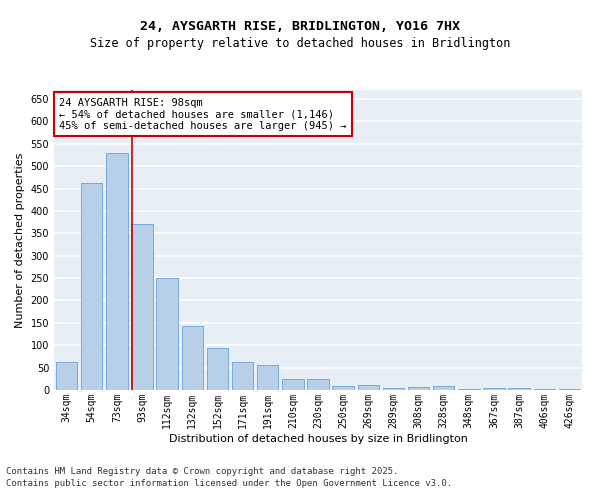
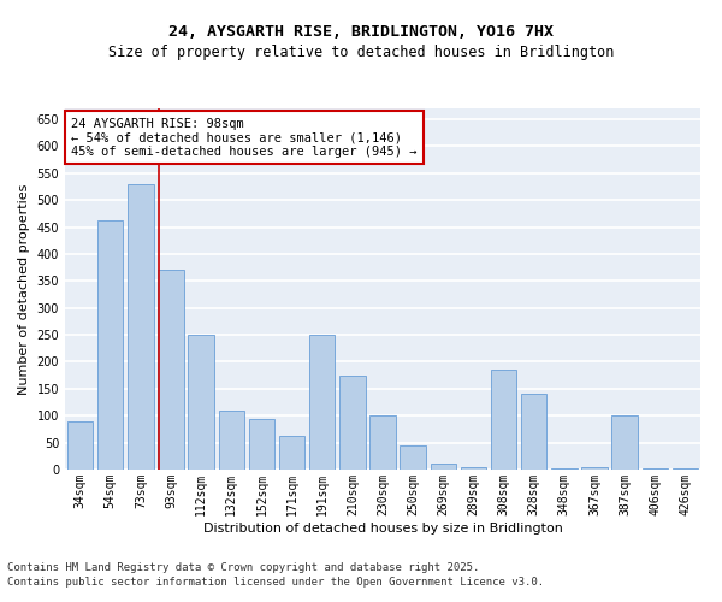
34sqm: 62 -> 90
132sqm: 142 -> 110
191sqm: 55 -> 250
210sqm: 25 -> 175
230sqm: 25 -> 100
250sqm: 10 -> 45
308sqm: 6 -> 185
328sqm: 8 -> 140
387sqm: 5 -> 100
